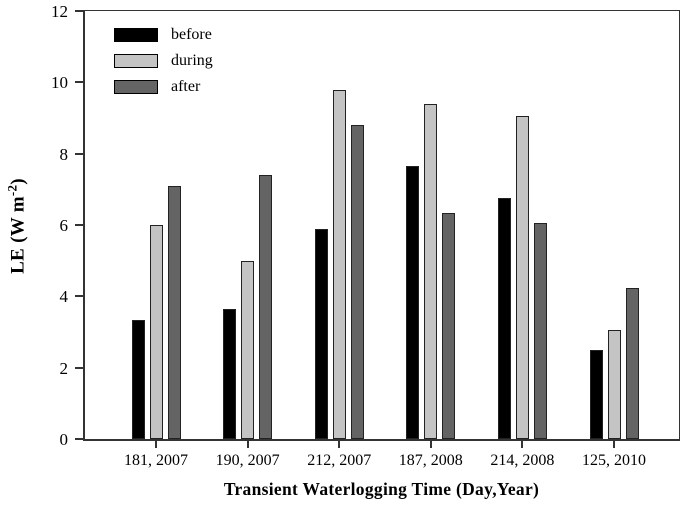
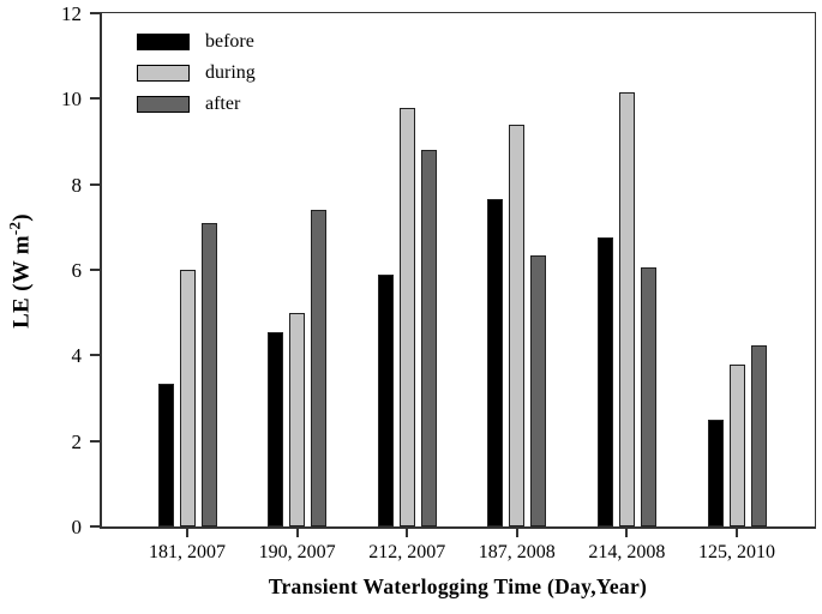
before/190, 2007: 3.7 -> 4.6
during/214, 2008: 9.1 -> 10.2
during/125, 2010: 3.1 -> 3.9
